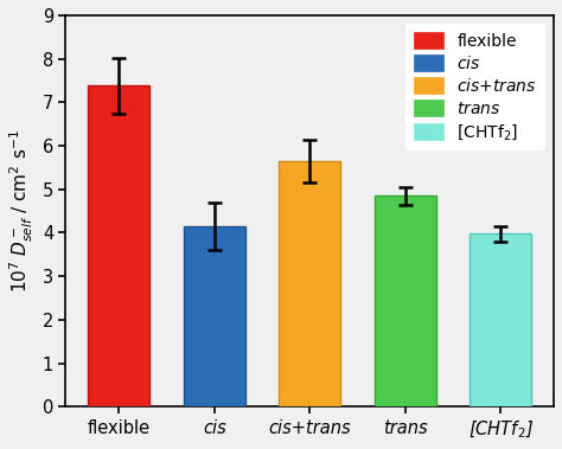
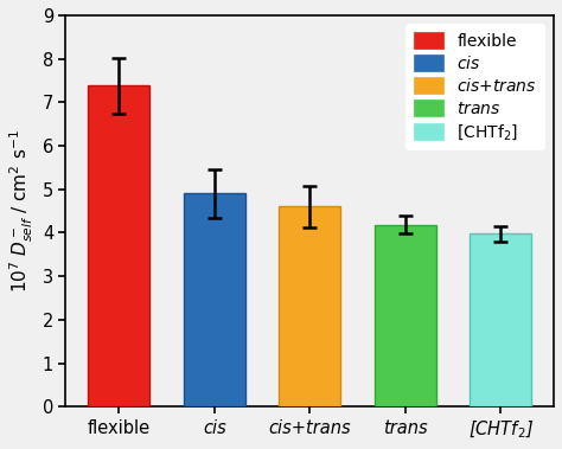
cis: 4.15 -> 4.90
cis+trans: 5.65 -> 4.60
trans: 4.85 -> 4.18
